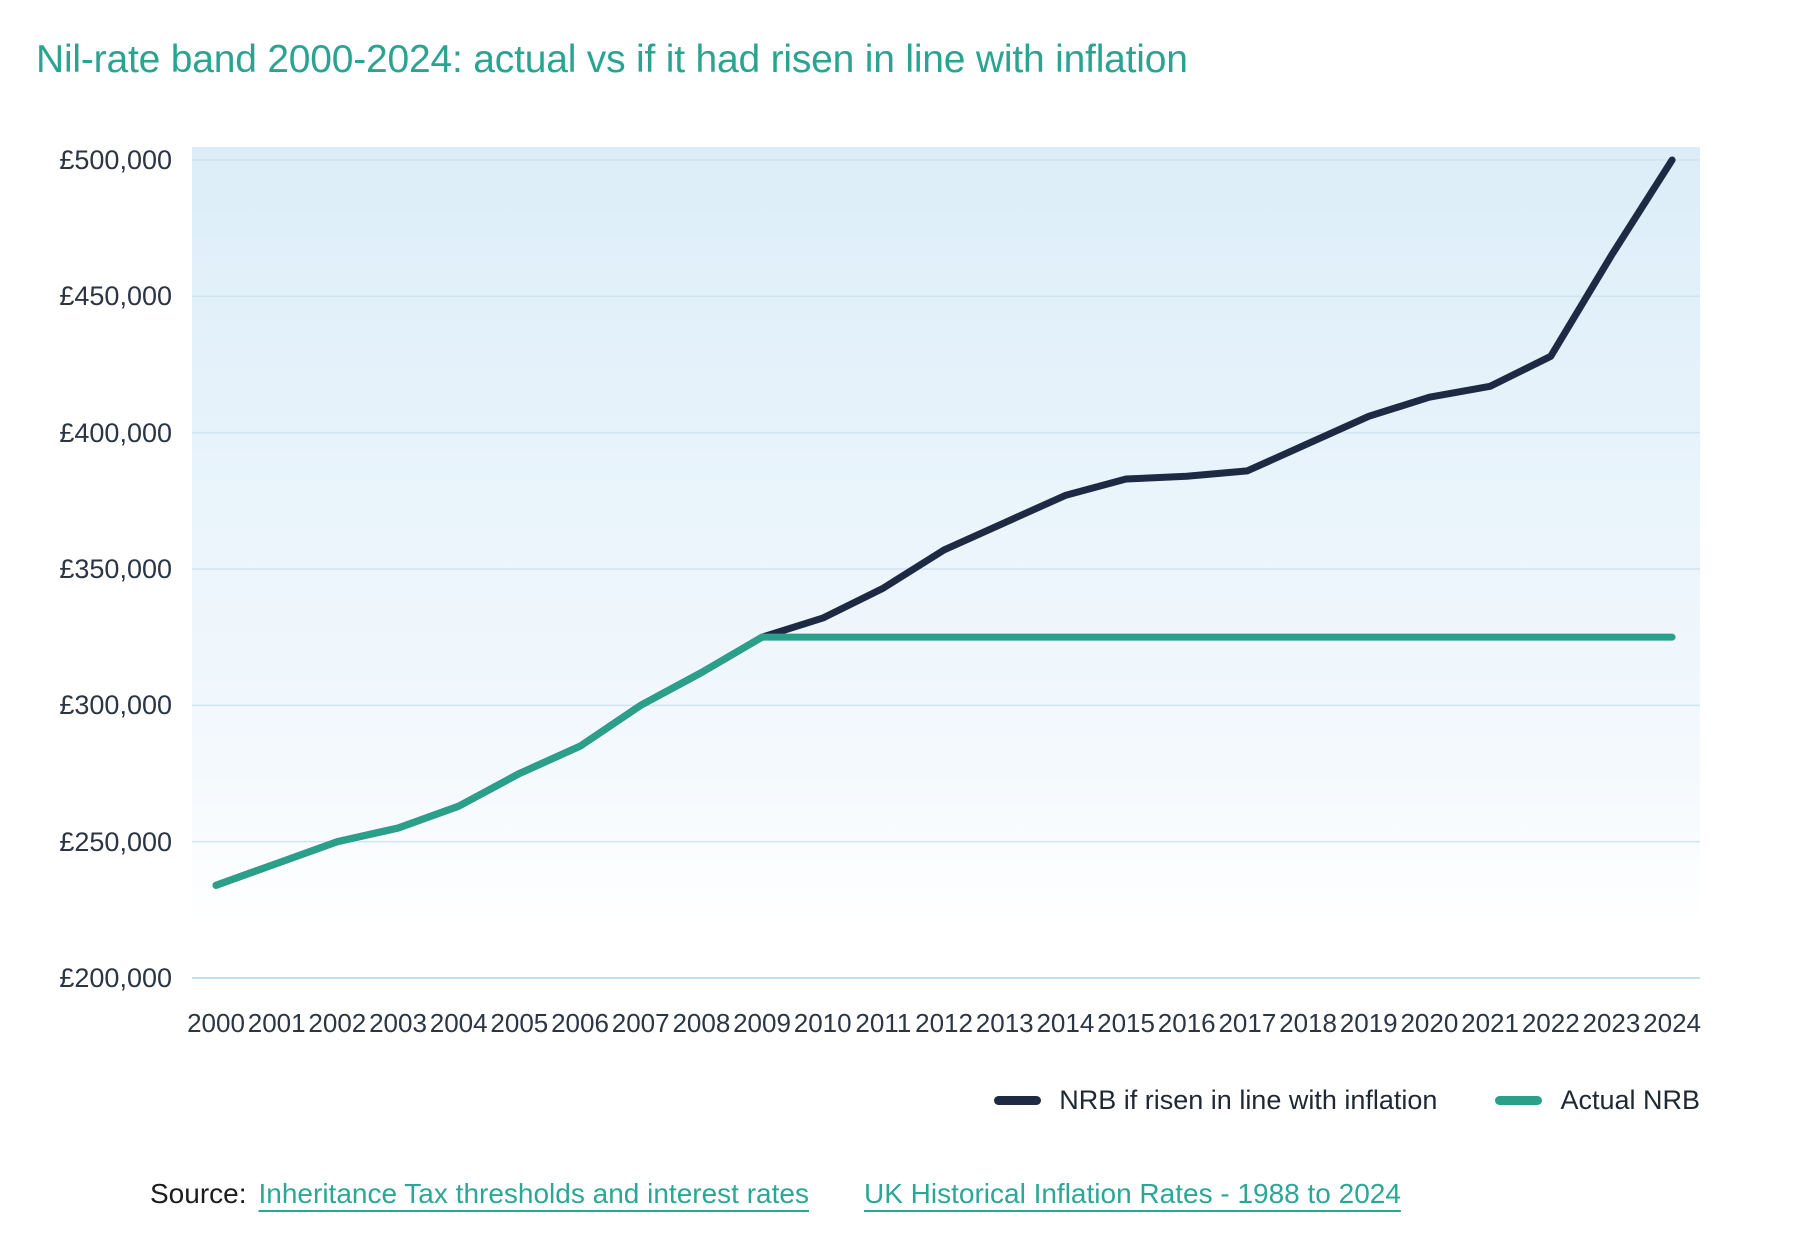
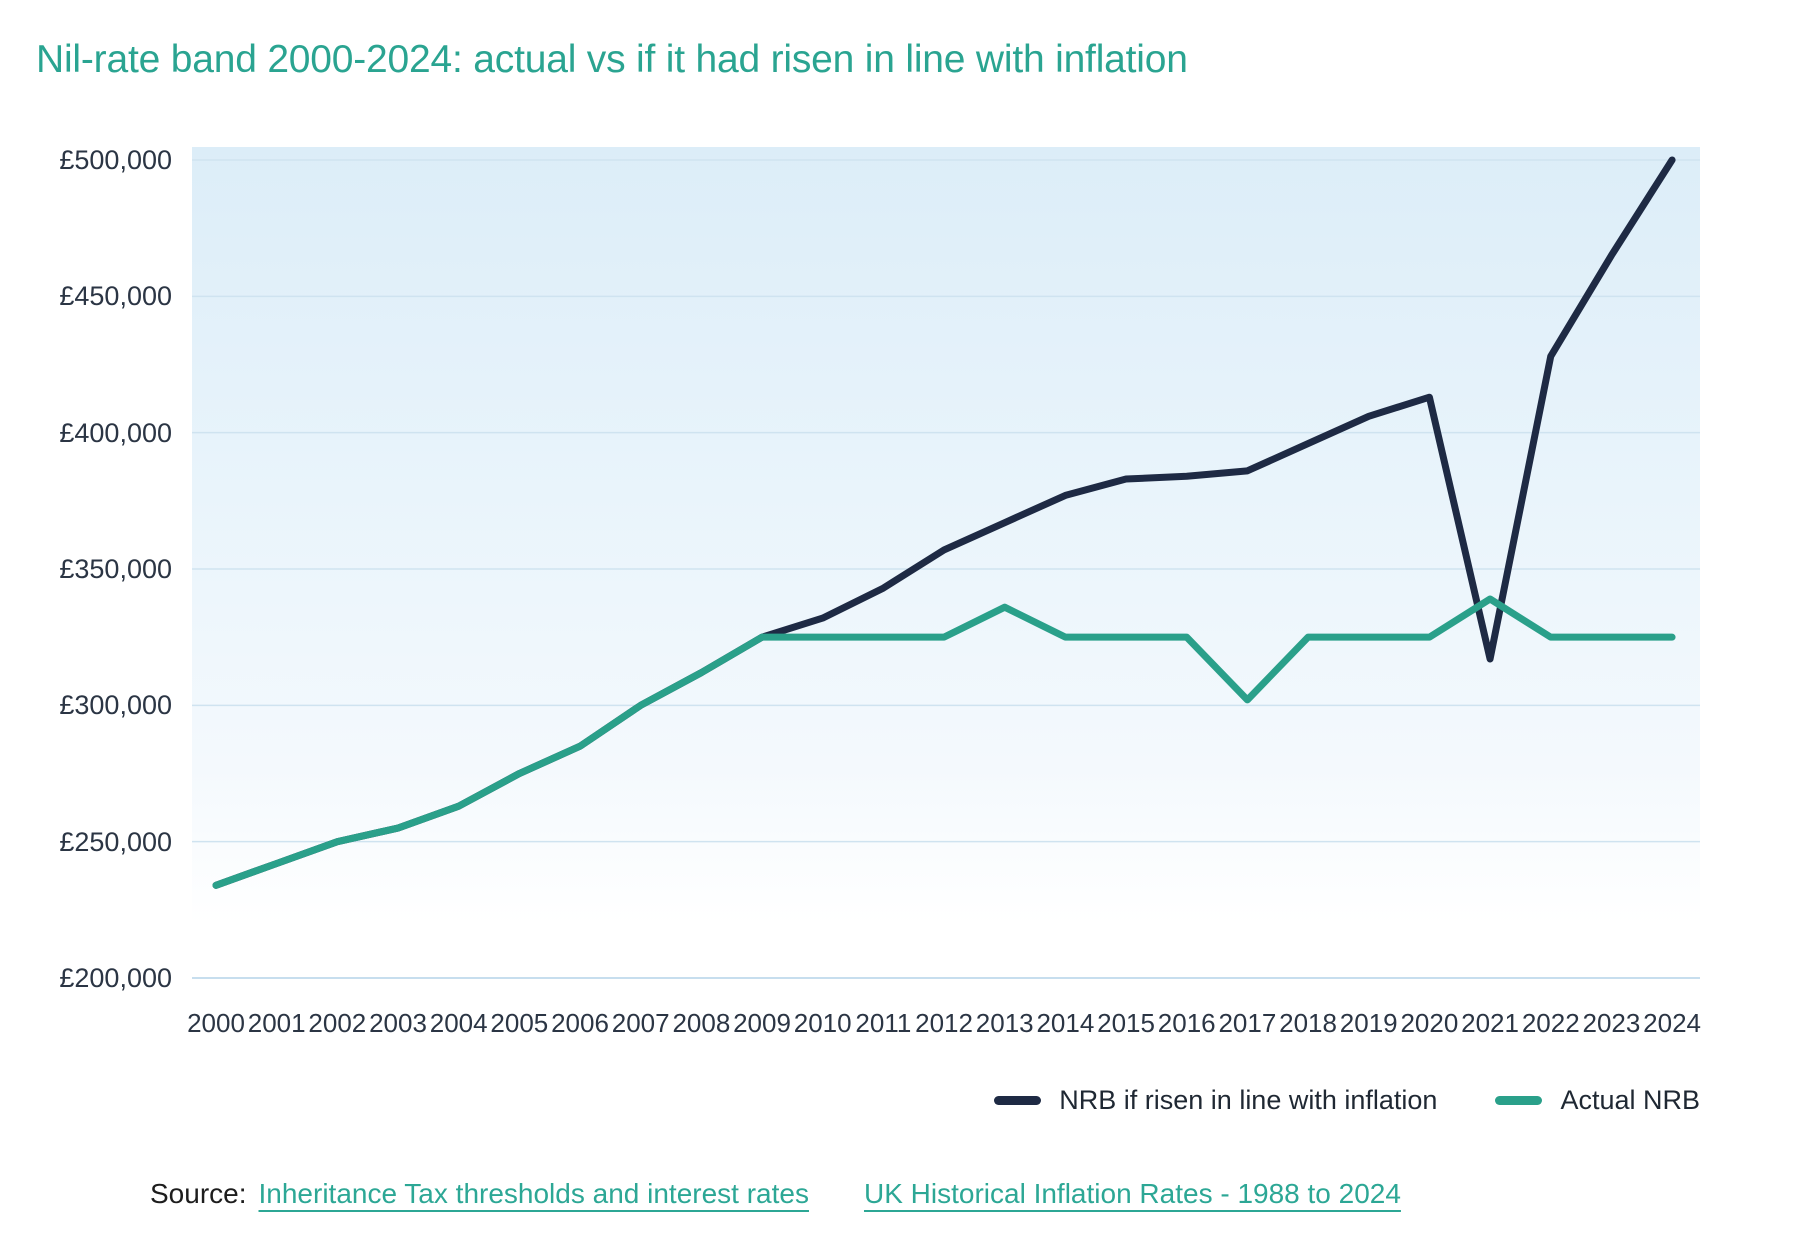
Actual NRB/2013: £325000 -> £336000
Actual NRB/2017: £325000 -> £302000
NRB if risen in line with inflation/2021: £417000 -> £317000
Actual NRB/2021: £325000 -> £339000
